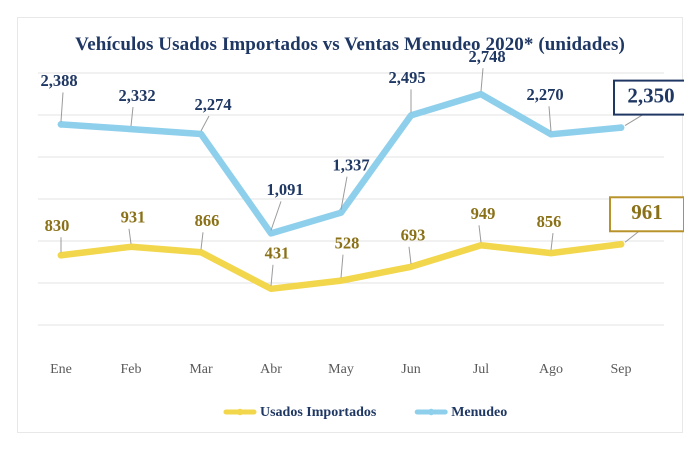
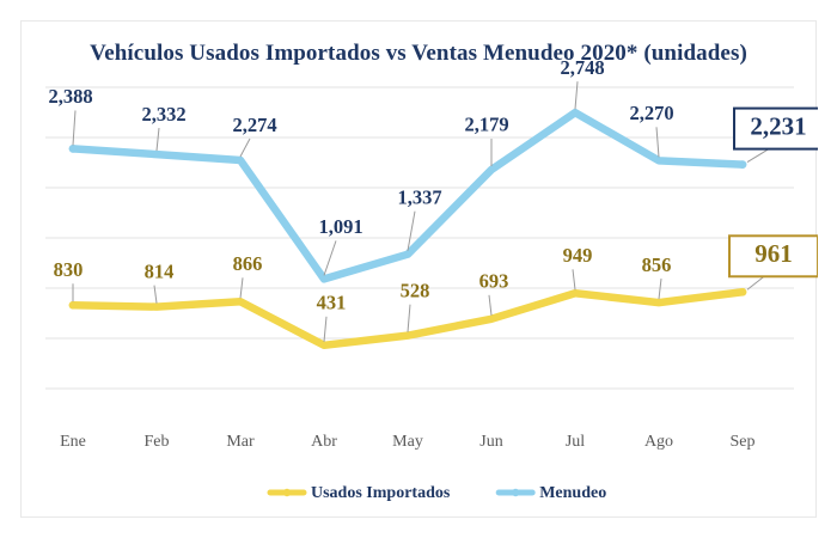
Usados Importados/Feb: 931 -> 814
Menudeo/Jun: 2,495 -> 2,179
Menudeo/Sep: 2,350 -> 2,231
